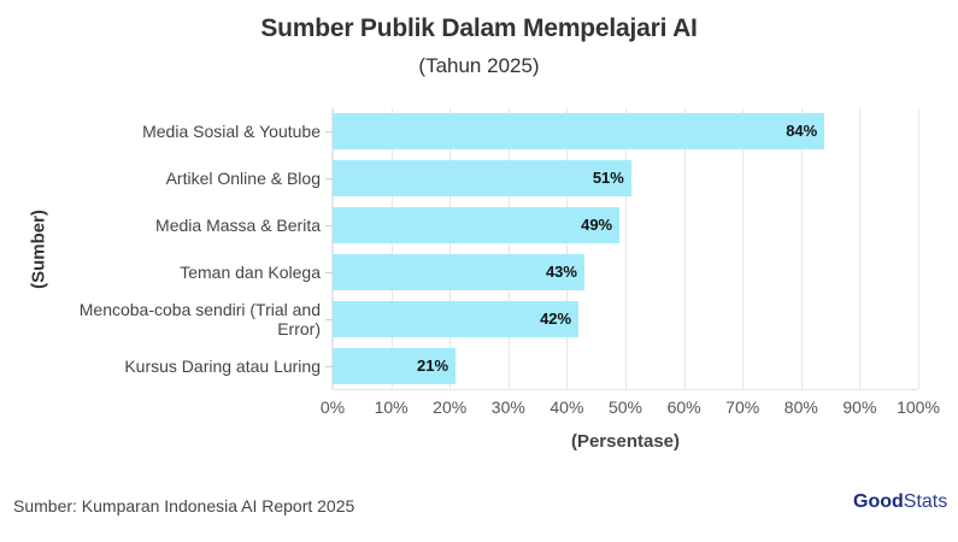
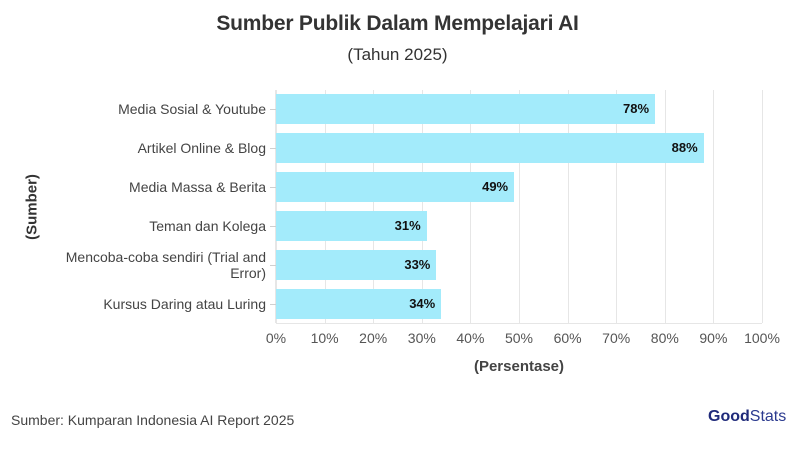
Media Sosial & Youtube: 84% -> 78%
Artikel Online & Blog: 51% -> 88%
Teman dan Kolega: 43% -> 31%
Mencoba-coba sendiri (Trial and Error): 42% -> 33%
Kursus Daring atau Luring: 21% -> 34%
